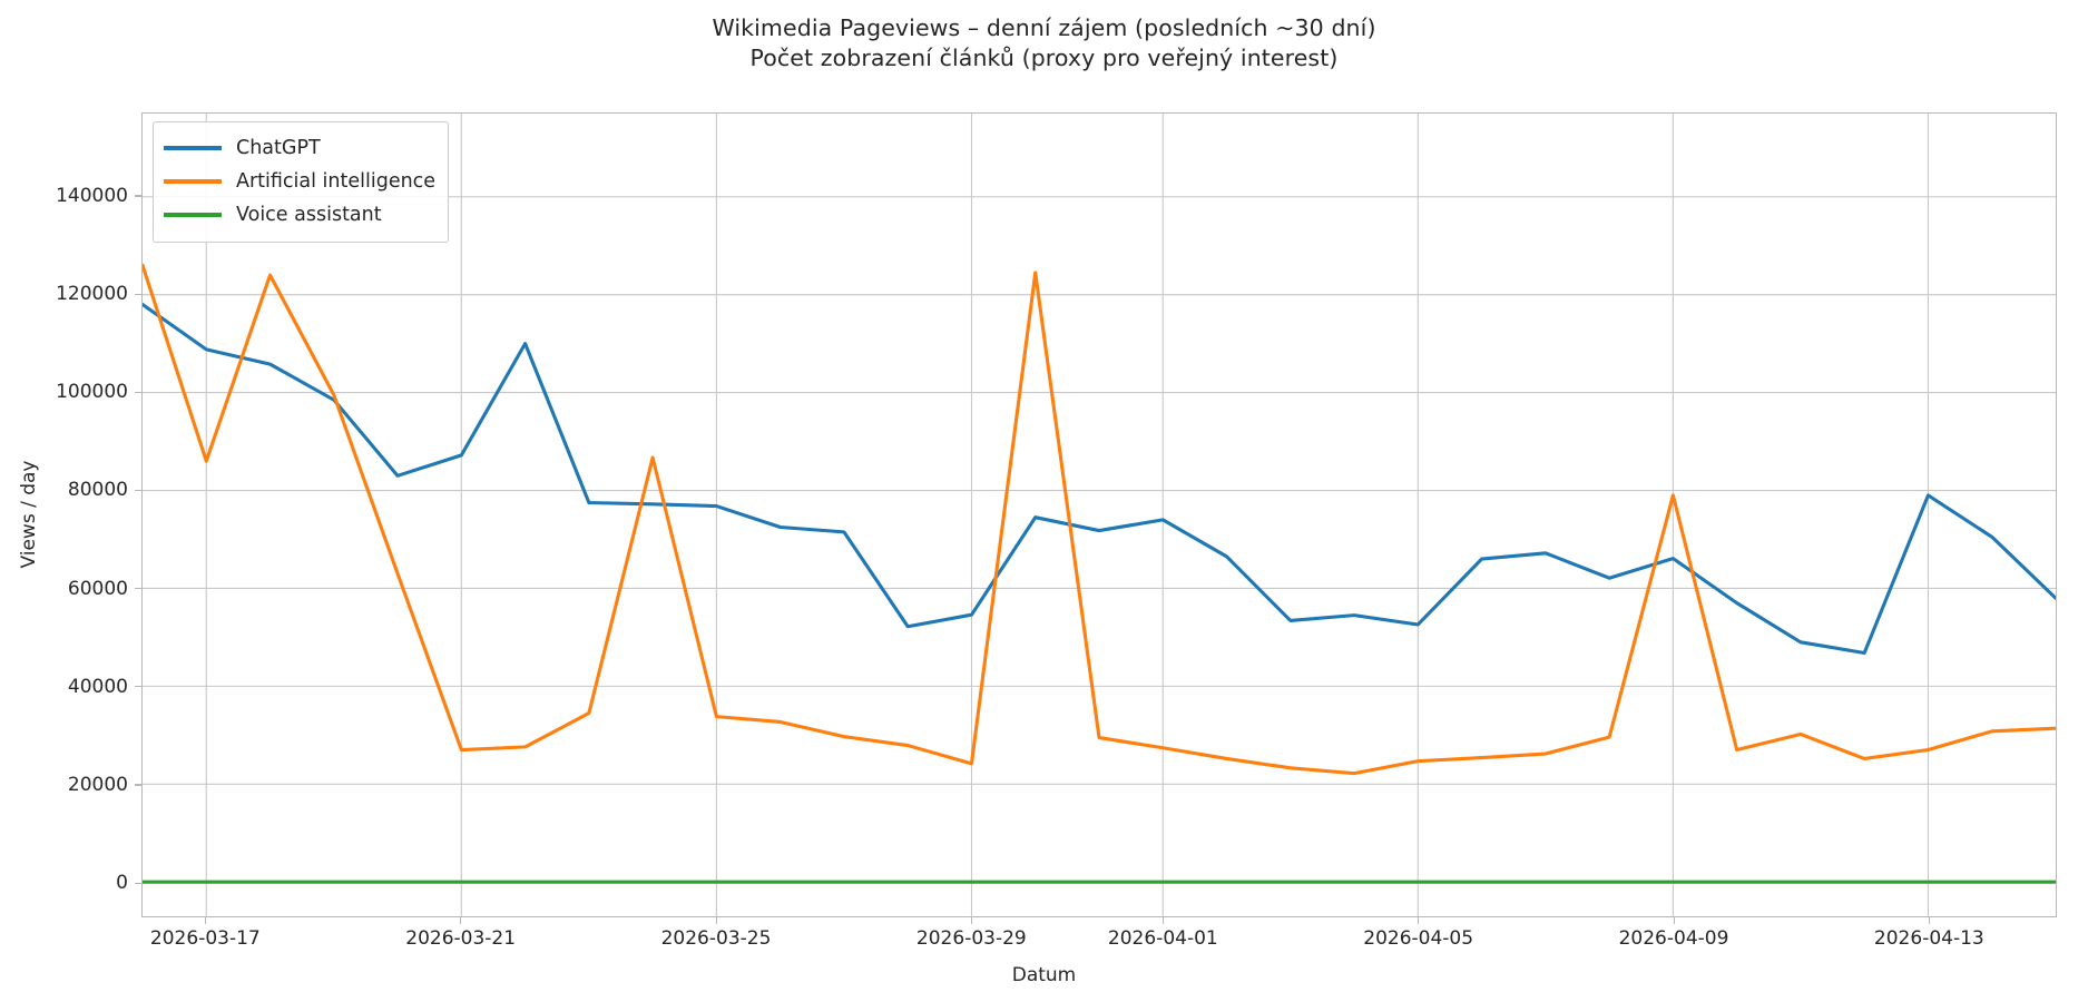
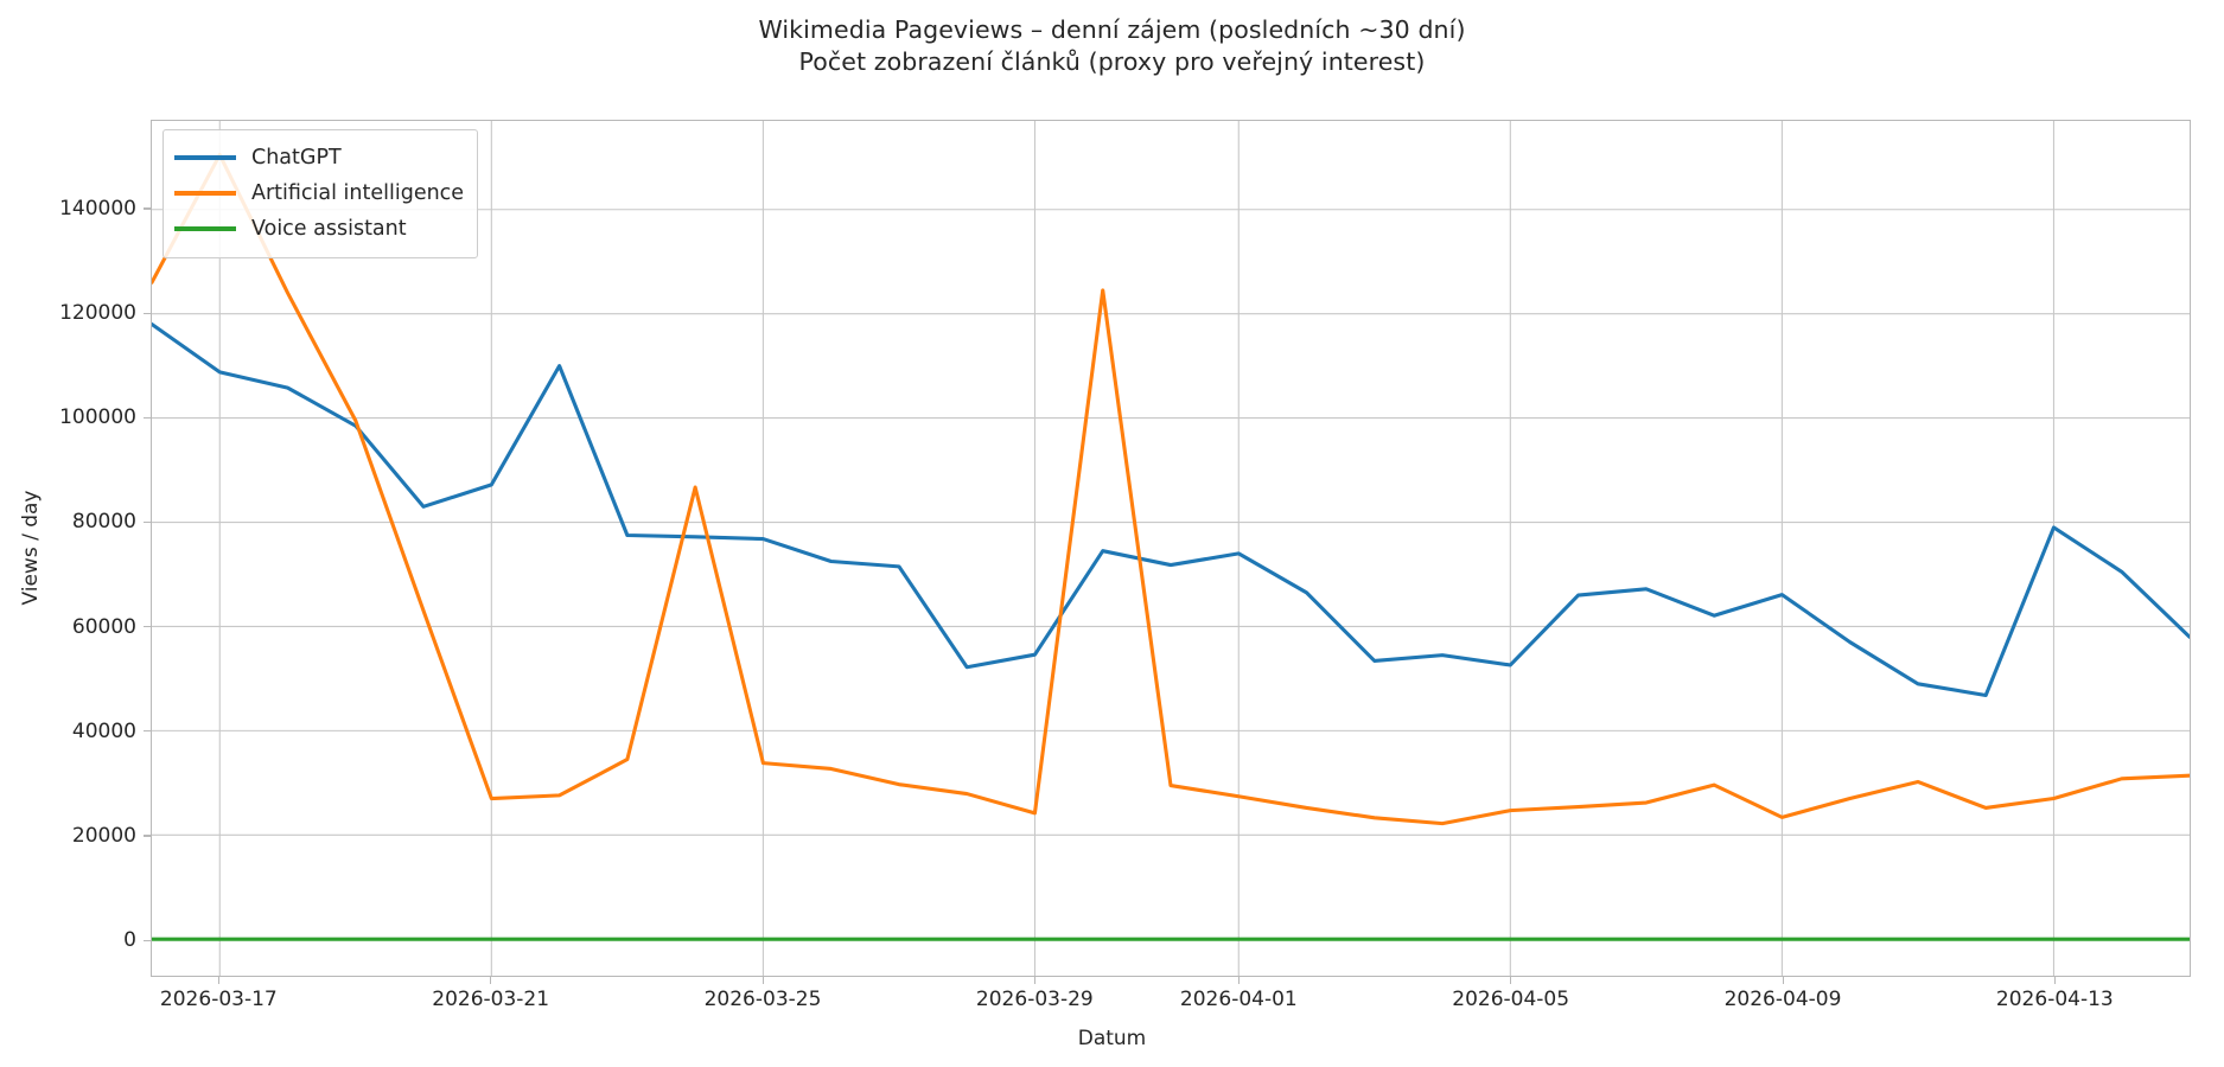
Artificial intelligence/2026-03-17: 86000 -> 150000
Artificial intelligence/2026-04-09: 79000 -> 23000
